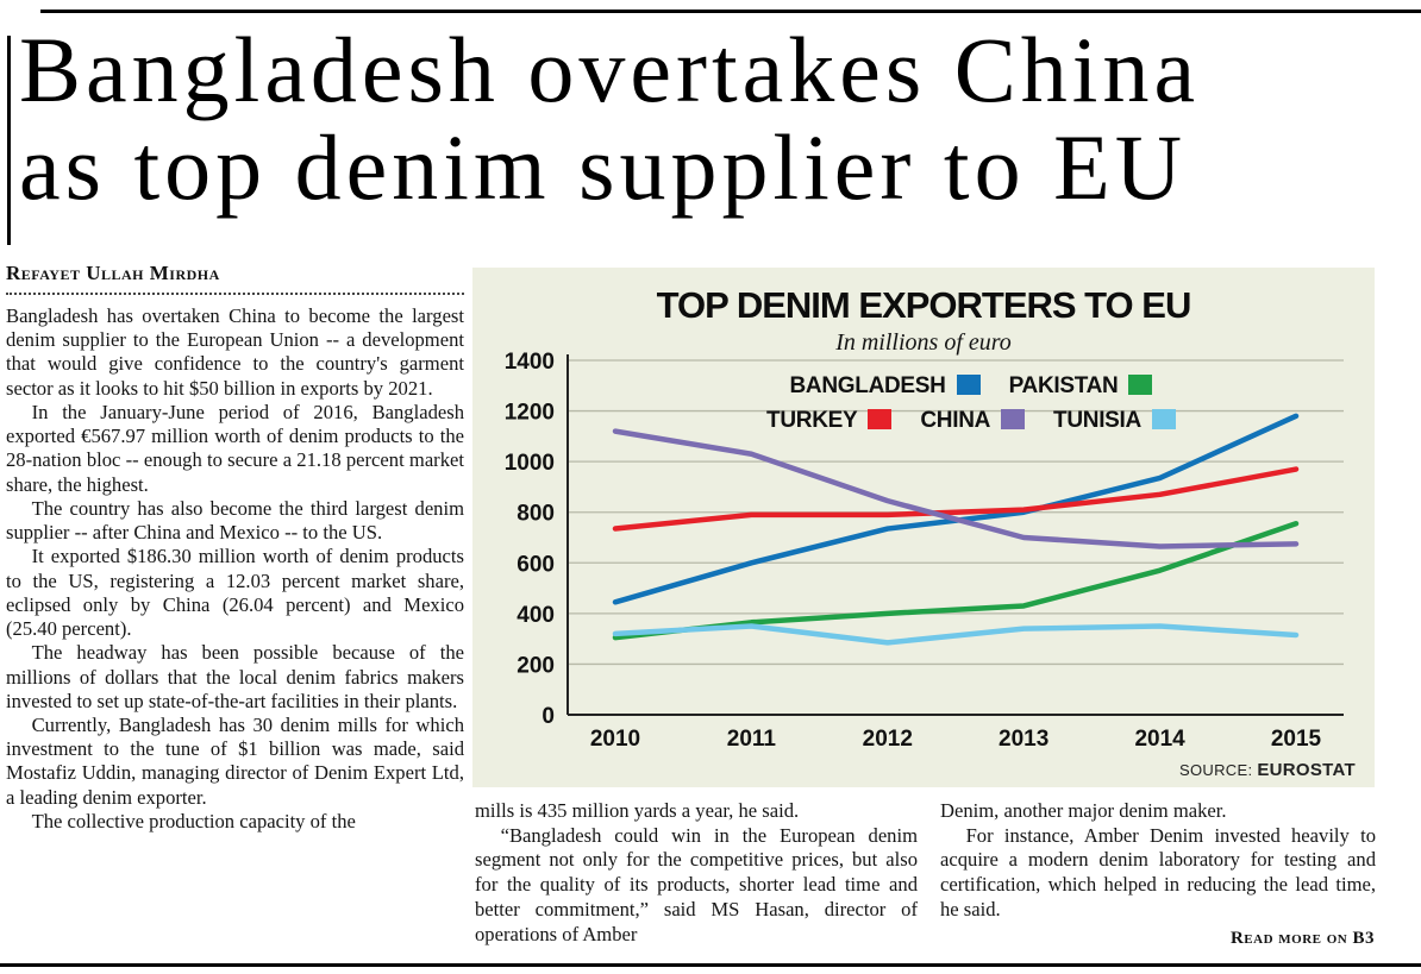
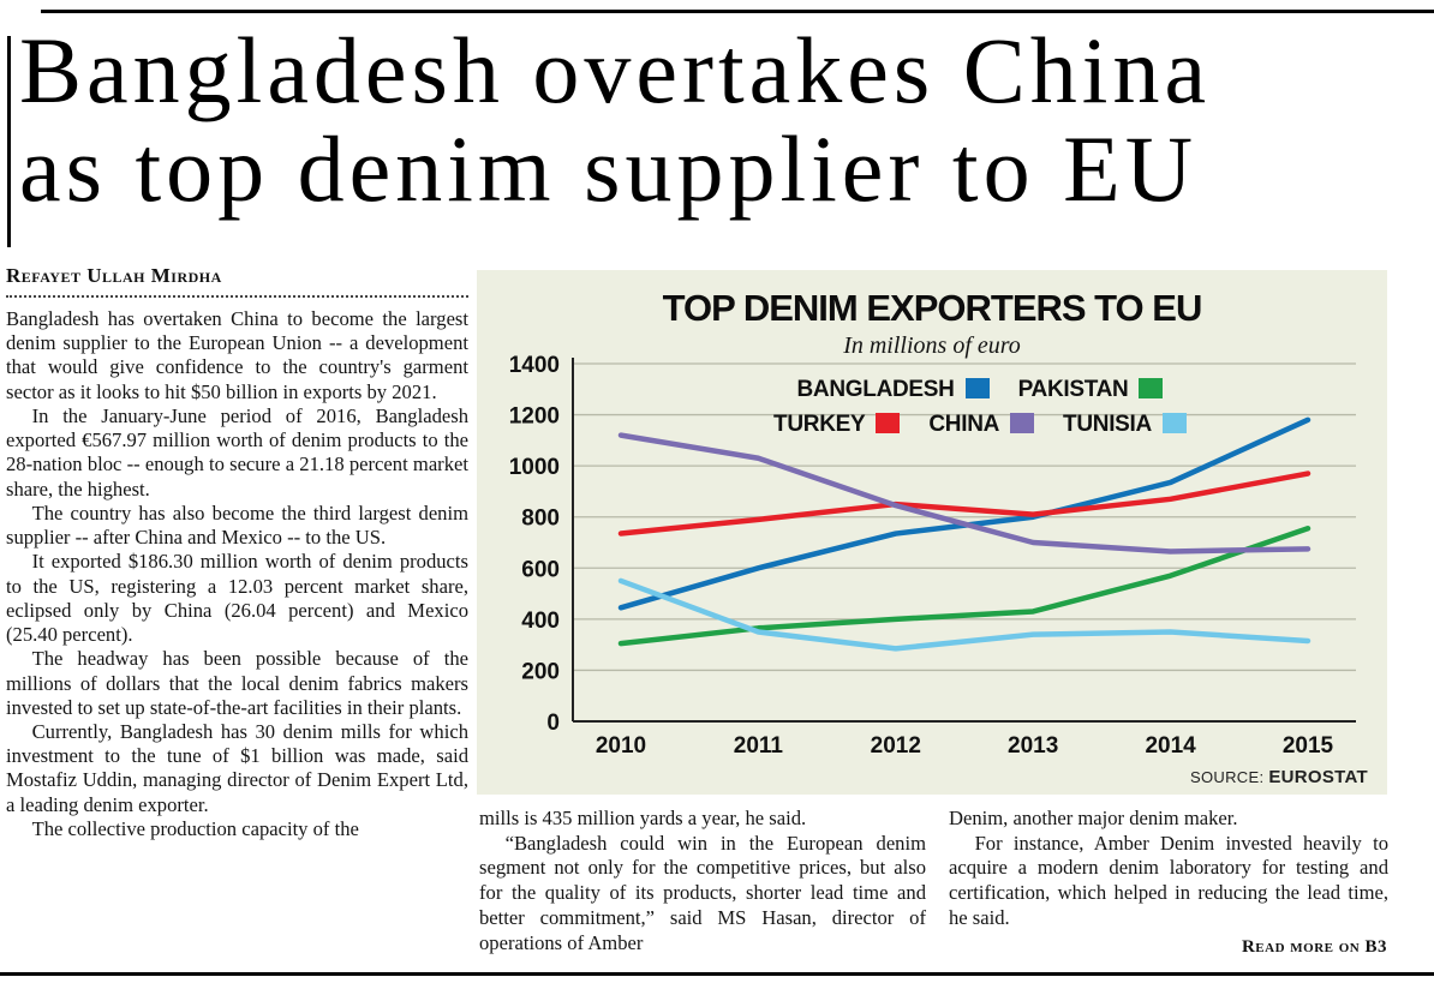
TUNISIA/2010: 320 -> 550
TURKEY/2012: 790 -> 850
